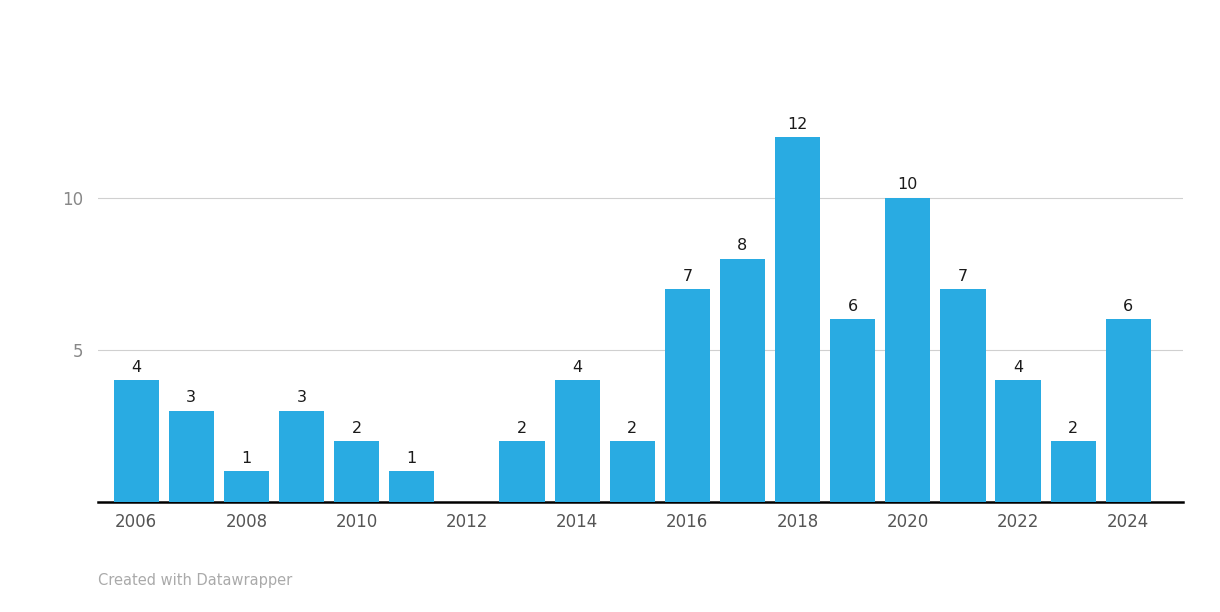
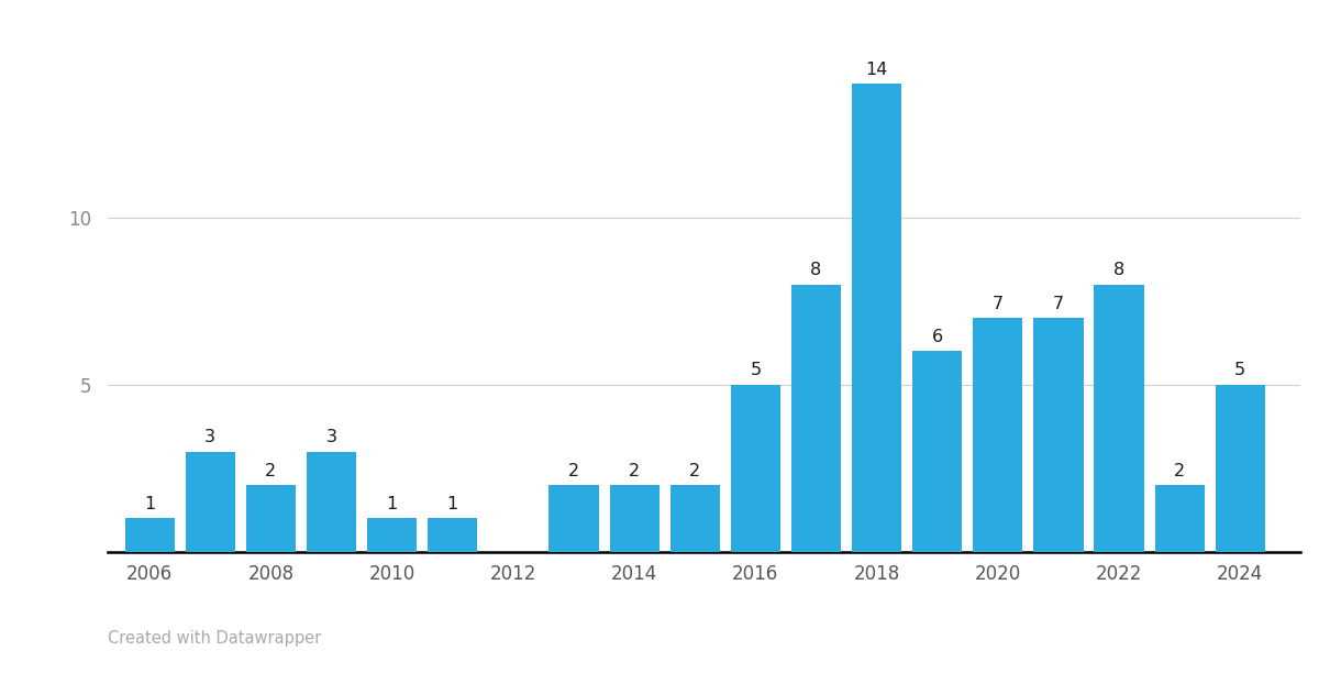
2006: 4 -> 1
2008: 1 -> 2
2010: 2 -> 1
2014: 4 -> 2
2016: 7 -> 5
2018: 12 -> 14
2020: 10 -> 7
2022: 4 -> 8
2024: 6 -> 5
